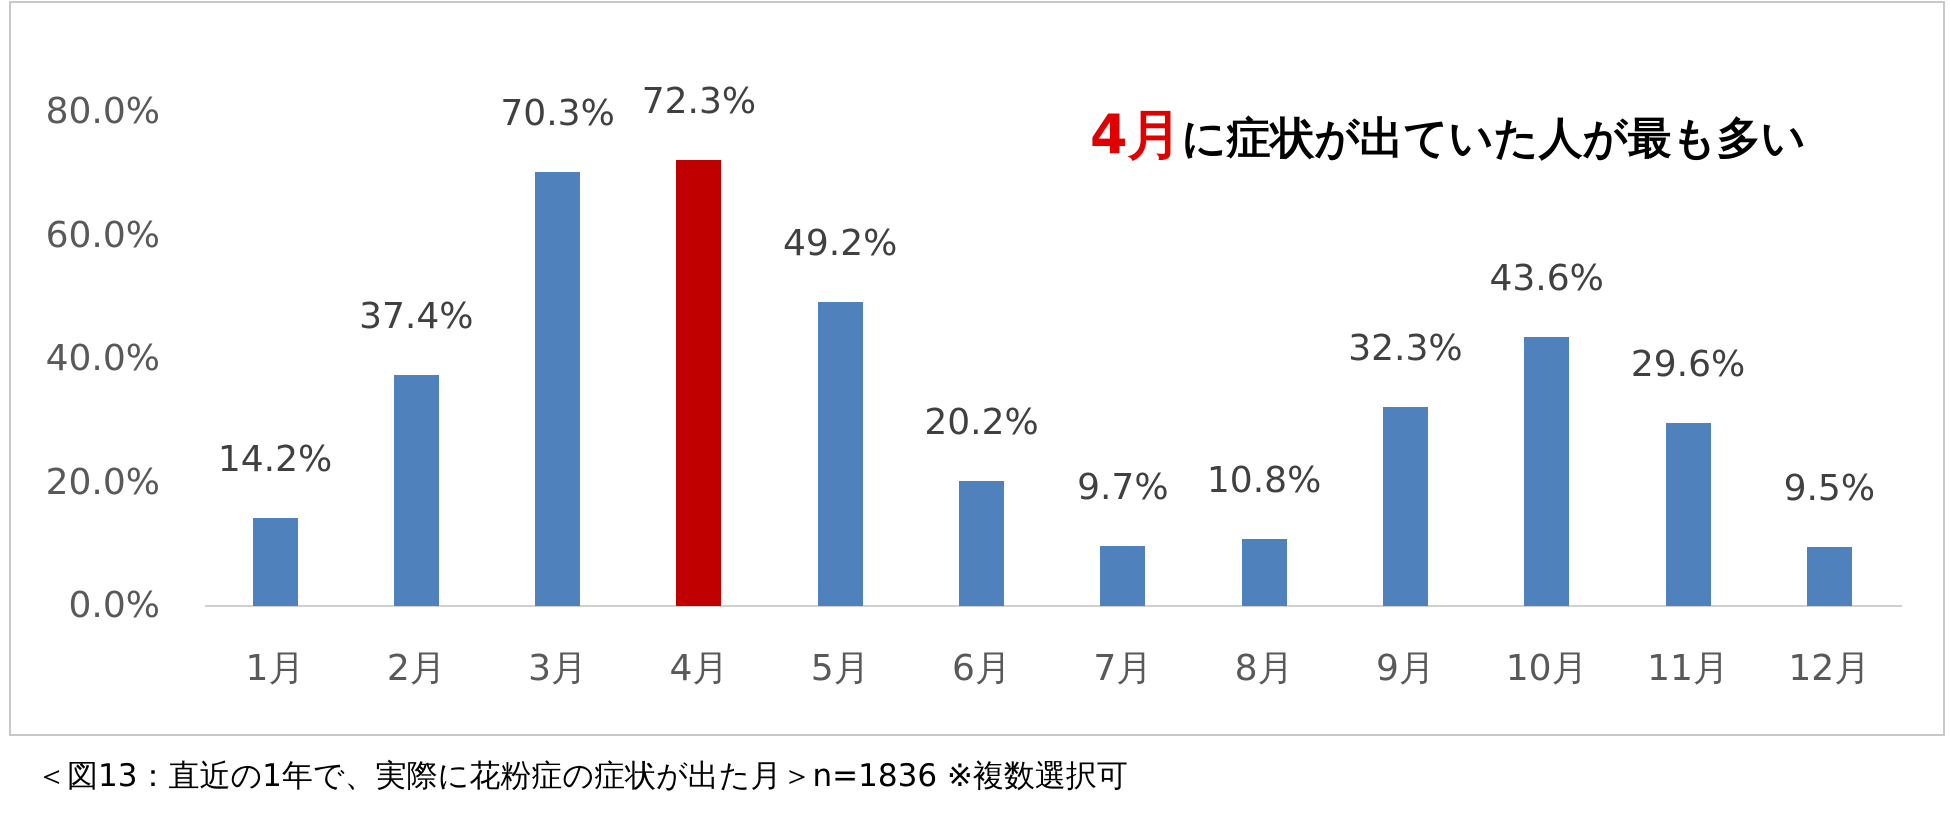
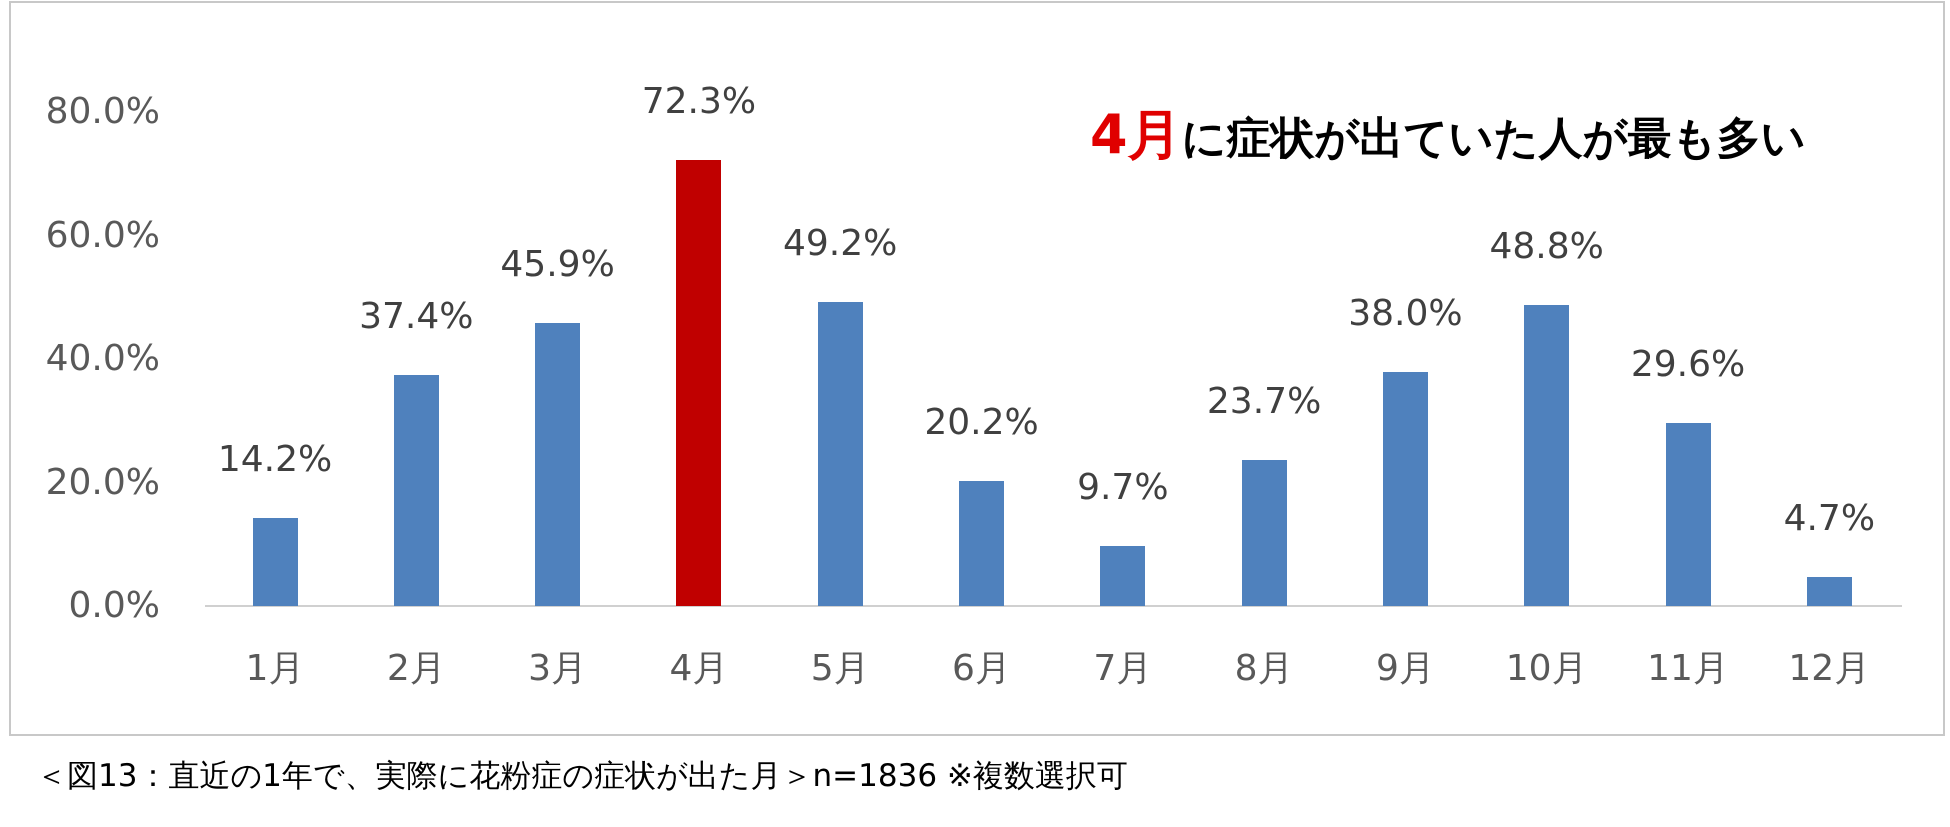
3月: 70.3% -> 45.9%
8月: 10.8% -> 23.7%
9月: 32.3% -> 38.0%
10月: 43.6% -> 48.8%
12月: 9.5% -> 4.7%
